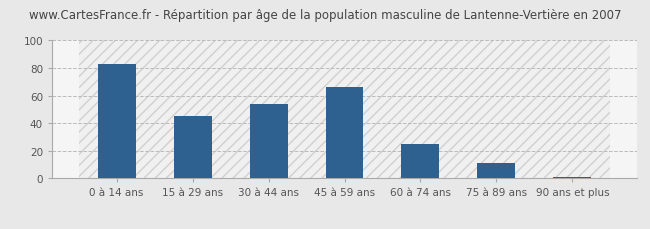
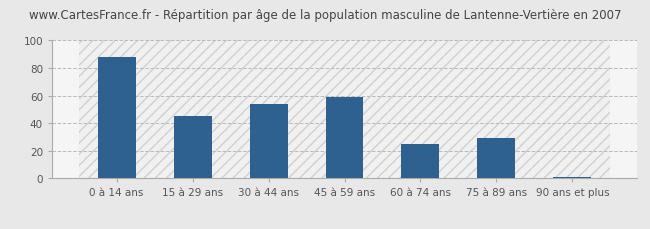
0 à 14 ans: 83 -> 88
45 à 59 ans: 66 -> 59
75 à 89 ans: 11 -> 29
